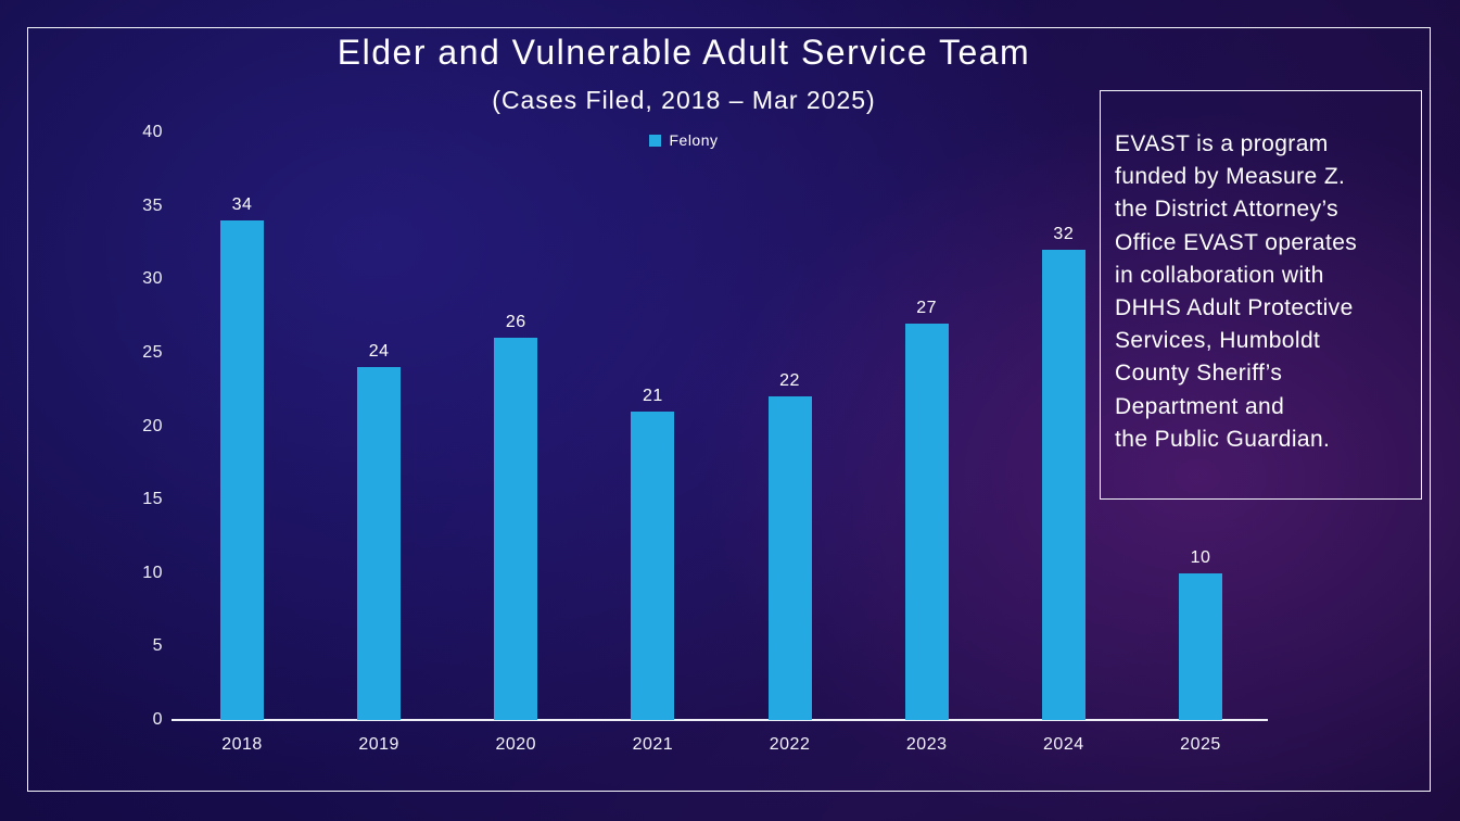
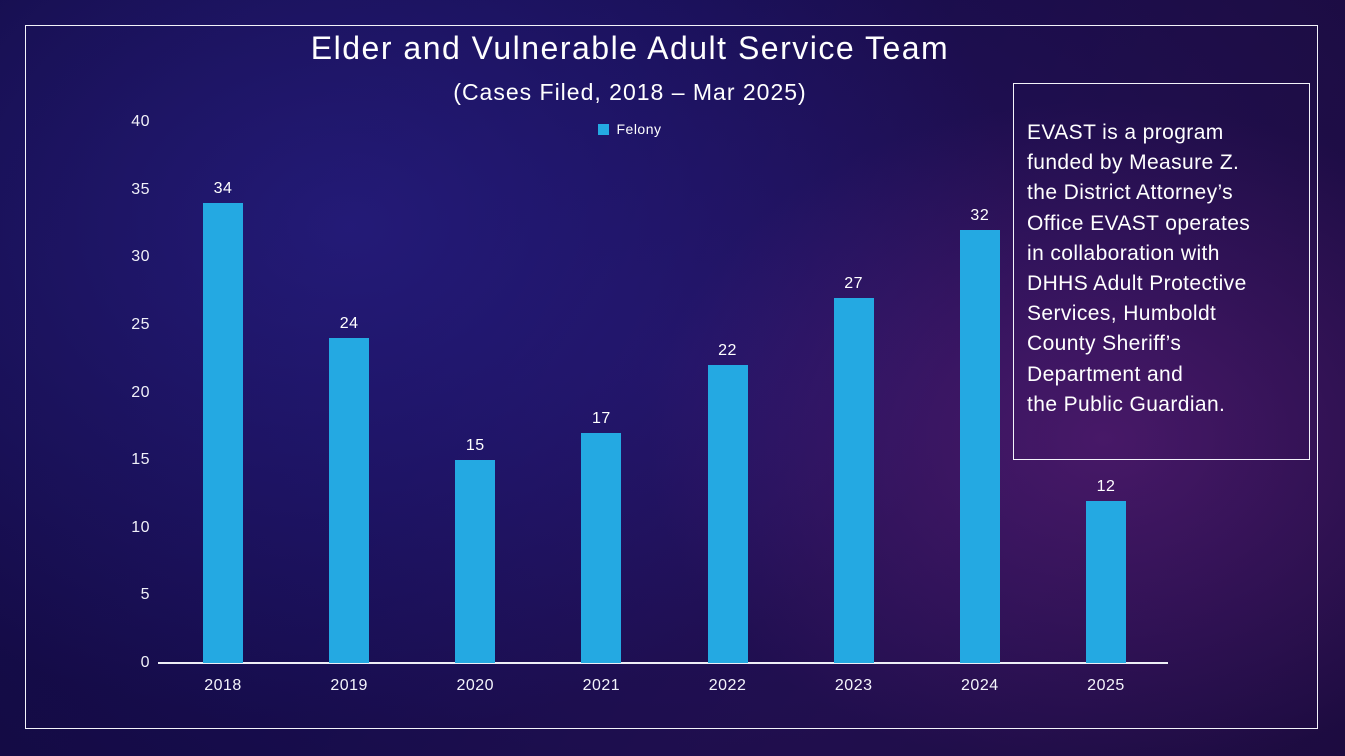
2020: 26 -> 15
2021: 21 -> 17
2025: 10 -> 12
